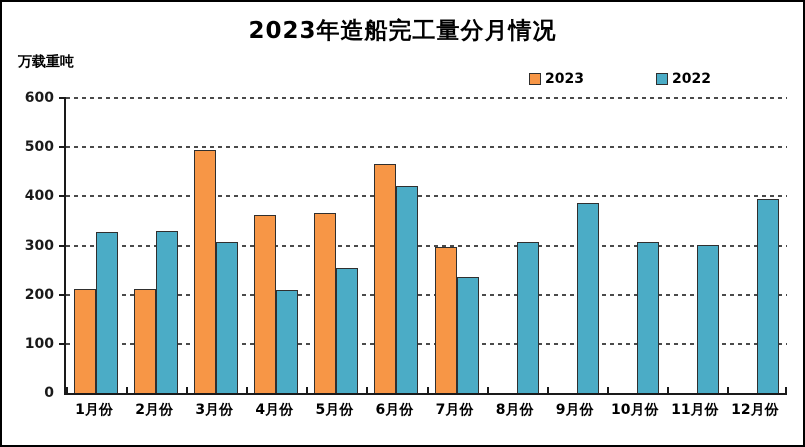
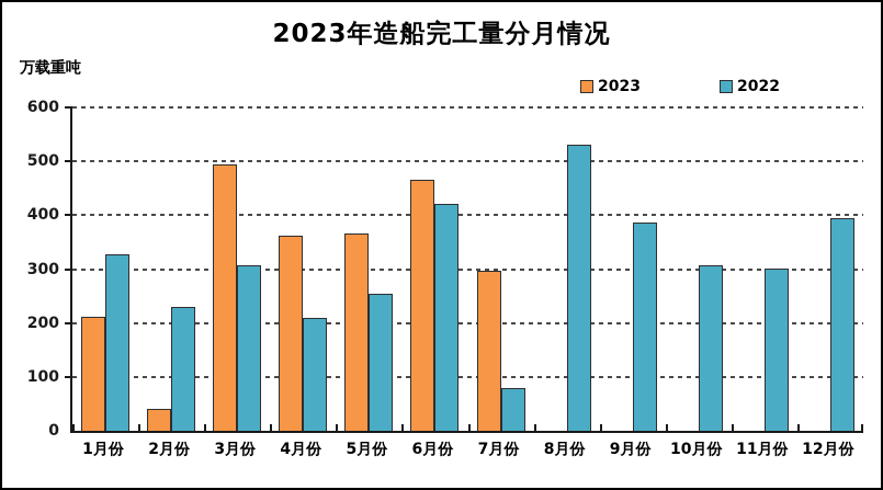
2023/2月份: 210 -> 40
2022/2月份: 330 -> 230
2022/7月份: 240 -> 80
2022/8月份: 310 -> 530
